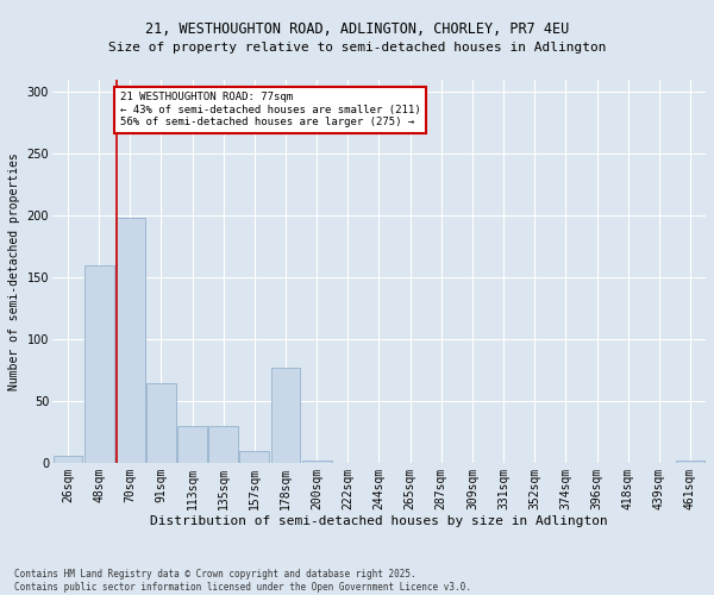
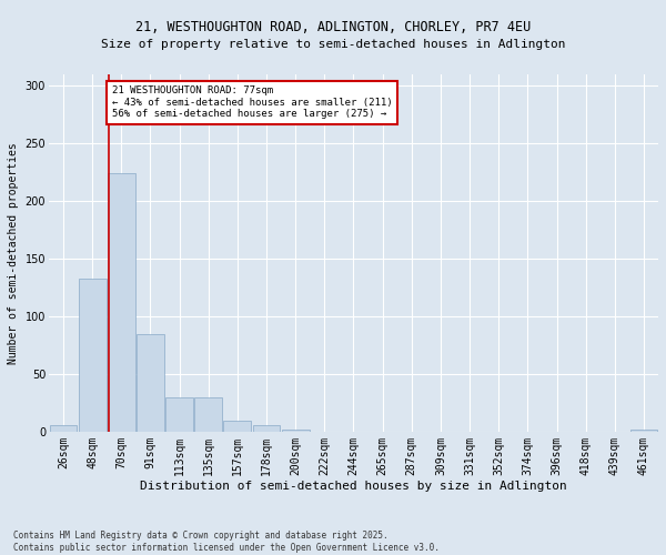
48sqm: 160 -> 133
70sqm: 198 -> 224
91sqm: 65 -> 85
178sqm: 77 -> 6
